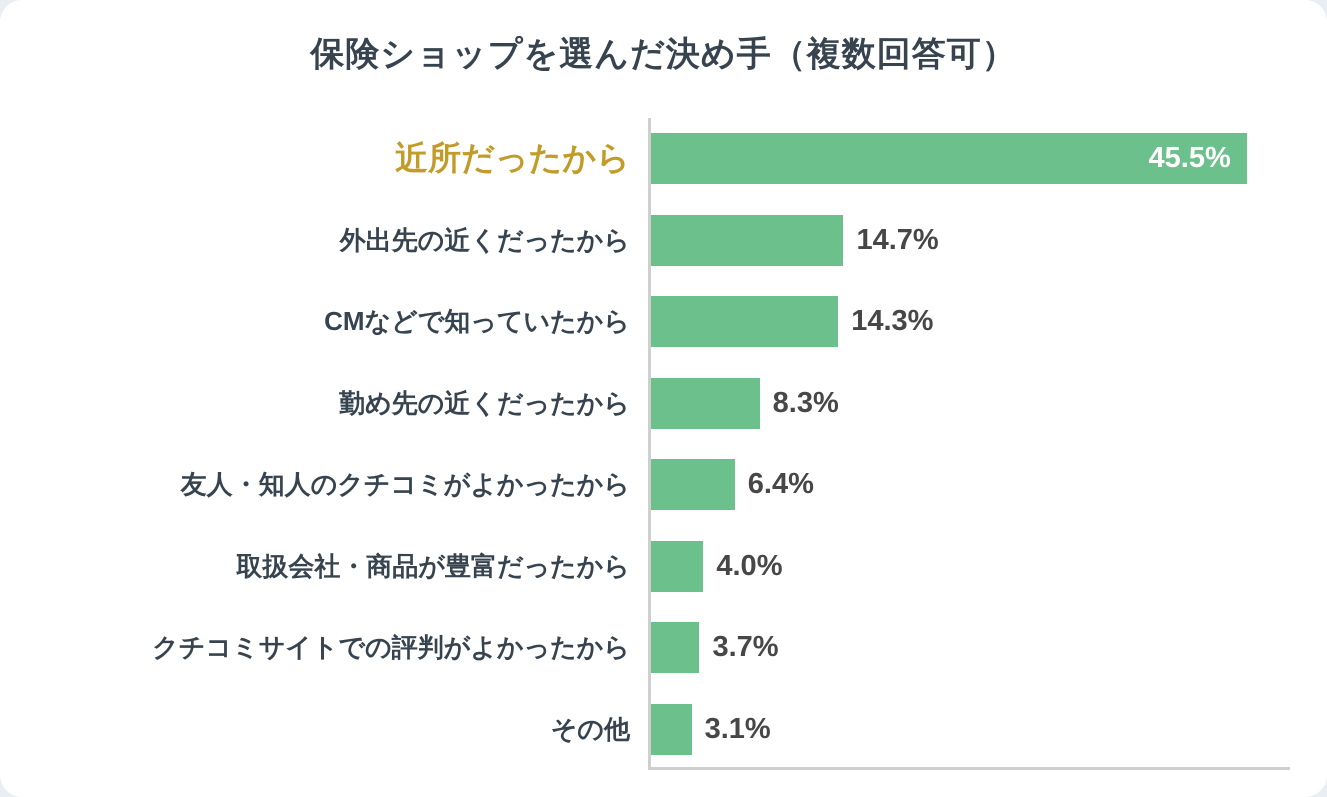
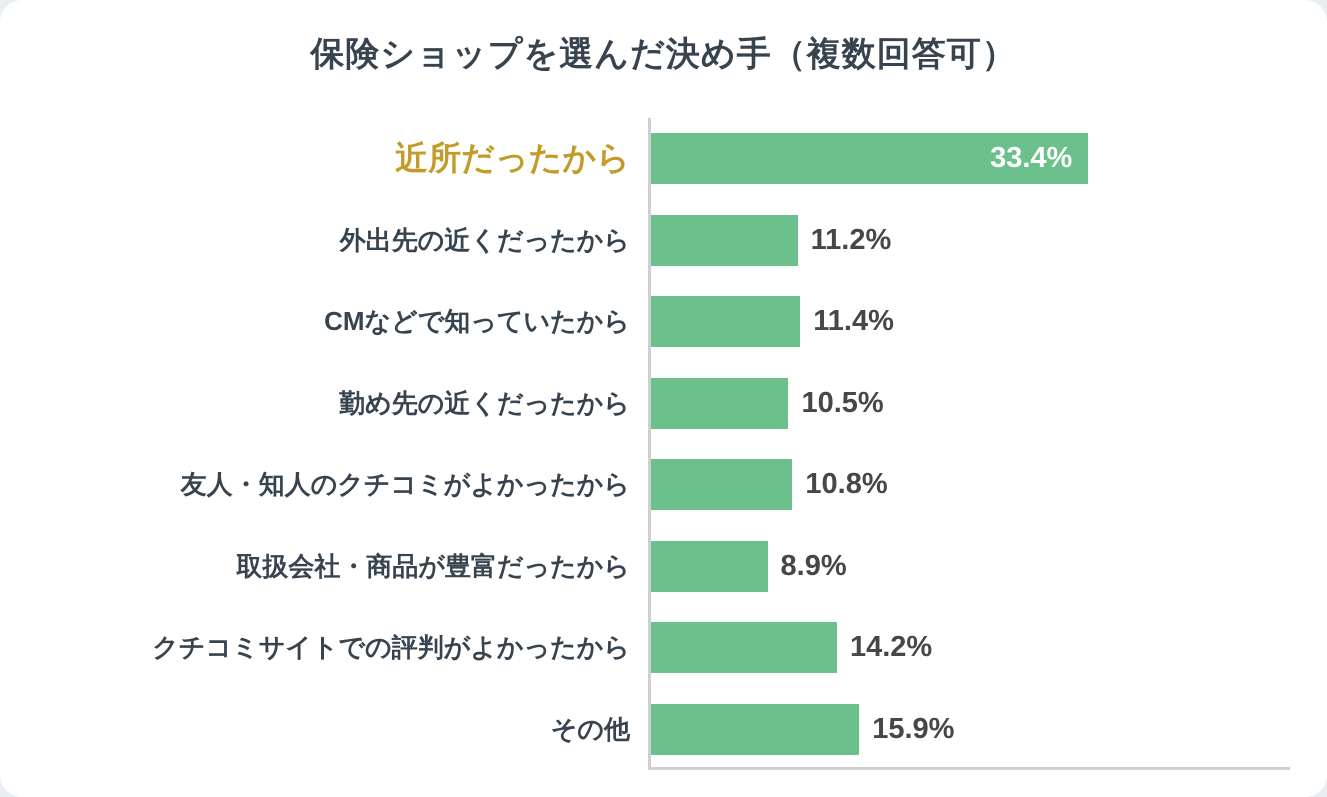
近所だったから: 45.5% -> 33.4%
外出先の近くだったから: 14.7% -> 11.2%
CMなどで知っていたから: 14.3% -> 11.4%
勤め先の近くだったから: 8.3% -> 10.5%
友人・知人のクチコミがよかったから: 6.4% -> 10.8%
取扱会社・商品が豊富だったから: 4.0% -> 8.9%
クチコミサイトでの評判がよかったから: 3.7% -> 14.2%
その他: 3.1% -> 15.9%
